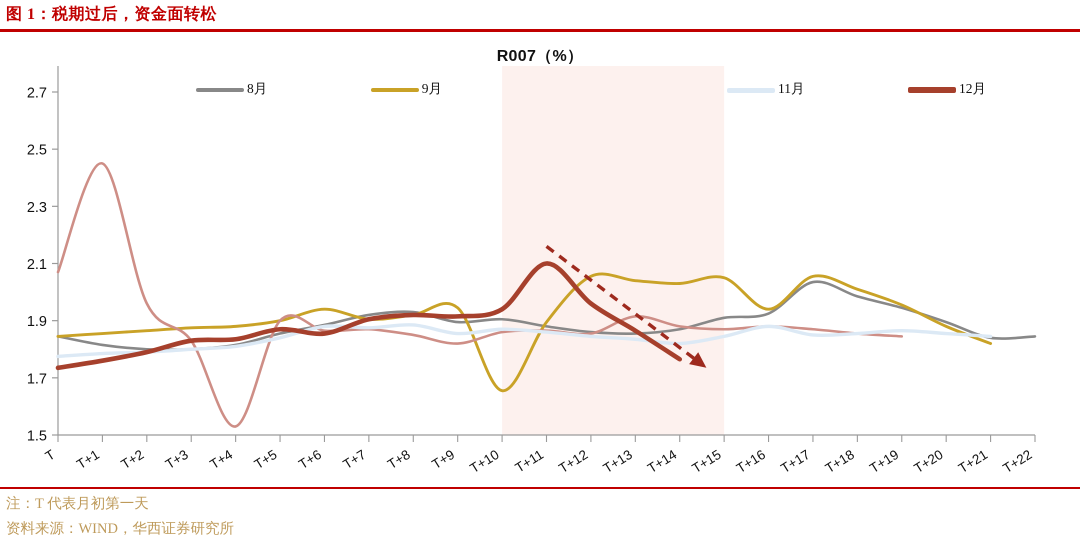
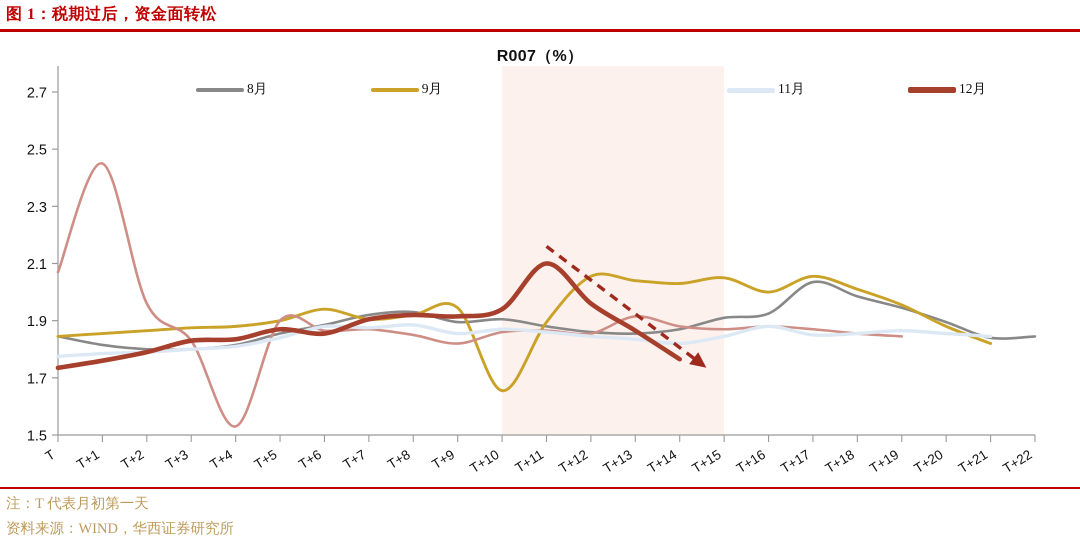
9月/T+16: 1.94 -> 2.00
